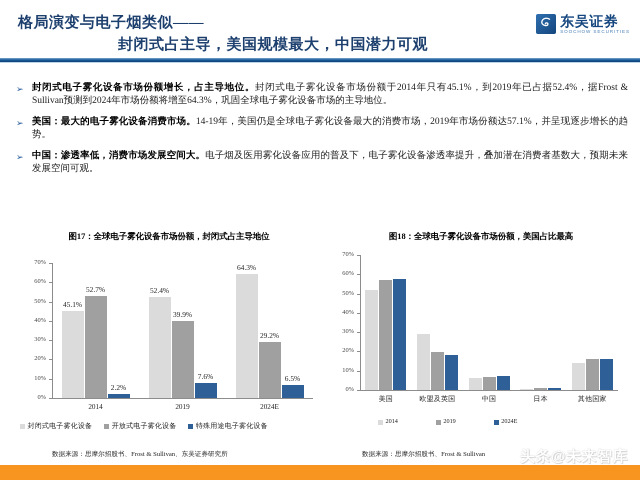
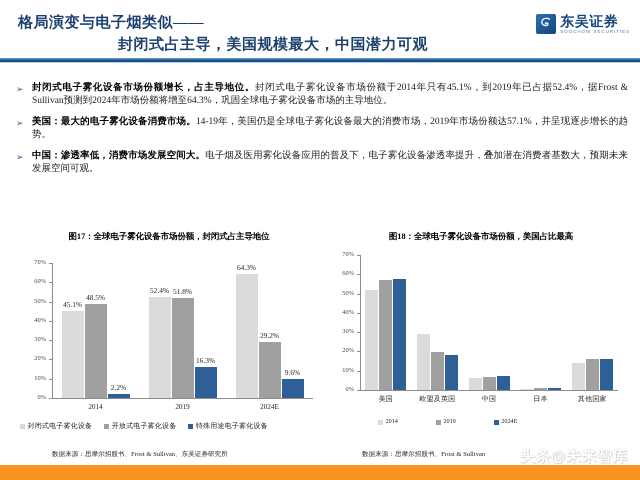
图17：全球电子雾化设备市场份额，封闭式占主导地位/开放式电子雾化设备/2014: 52.7% -> 48.5%
图17：全球电子雾化设备市场份额，封闭式占主导地位/开放式电子雾化设备/2019: 39.9% -> 51.8%
图17：全球电子雾化设备市场份额，封闭式占主导地位/特殊用途电子雾化设备/2019: 7.6% -> 16.3%
图17：全球电子雾化设备市场份额，封闭式占主导地位/特殊用途电子雾化设备/2024E: 6.5% -> 9.6%
